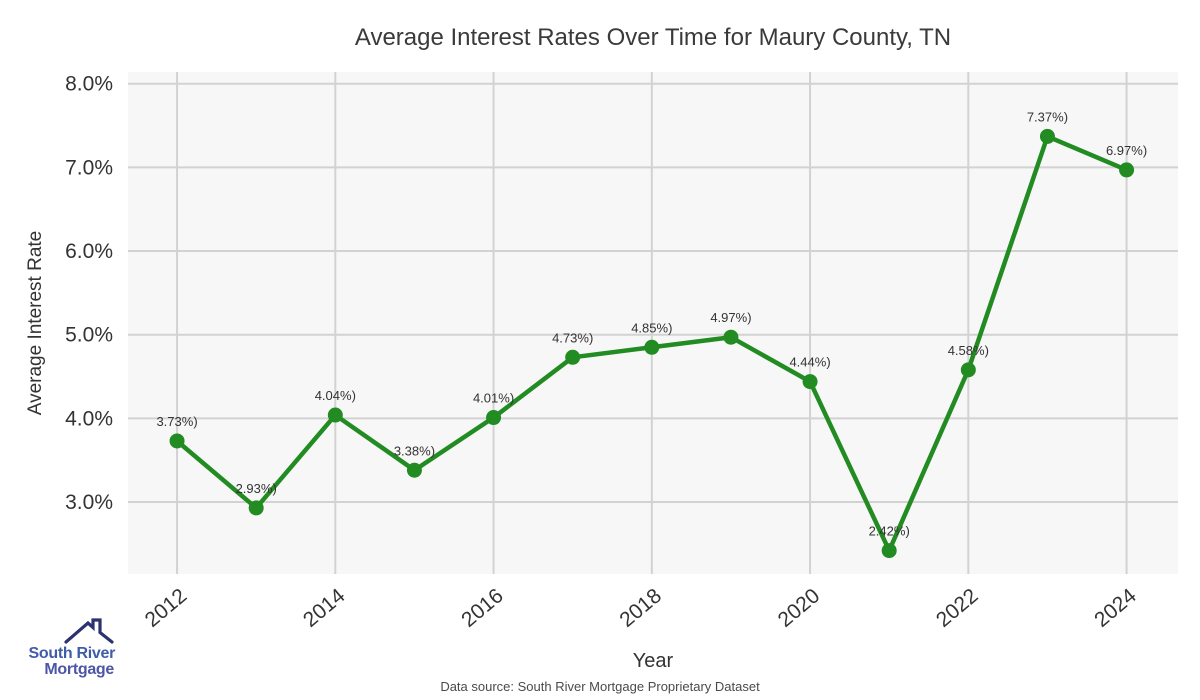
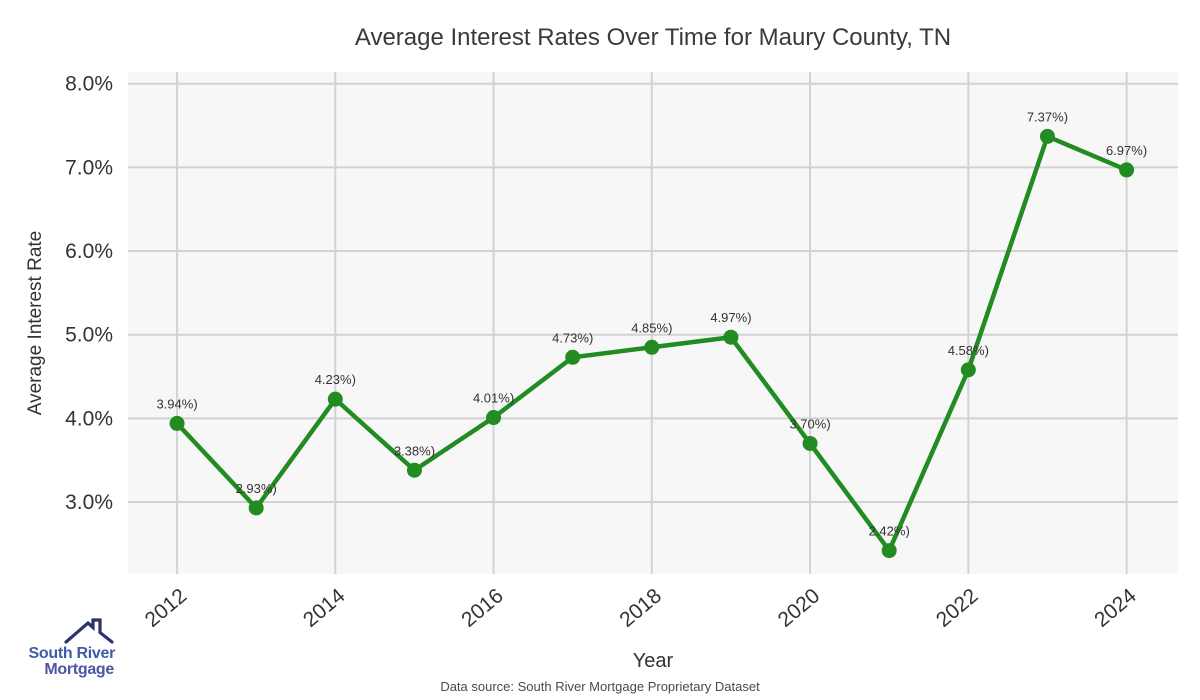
2012: 3.73% -> 3.94%
2014: 4.04% -> 4.23%
2020: 4.44% -> 3.70%
